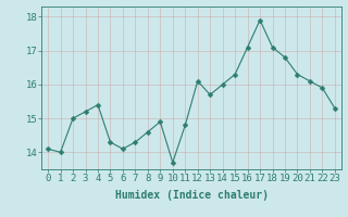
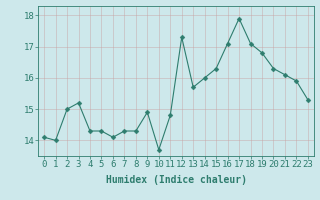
4: 15.4 -> 14.3
8: 14.6 -> 14.3
12: 16.1 -> 17.3
